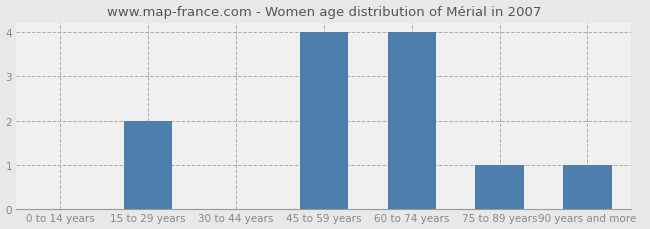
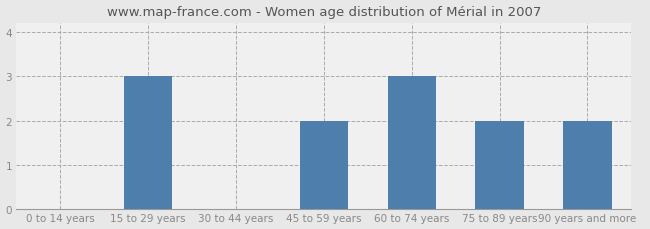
15 to 29 years: 2 -> 3
45 to 59 years: 4 -> 2
60 to 74 years: 4 -> 3
75 to 89 years: 1 -> 2
90 years and more: 1 -> 2
